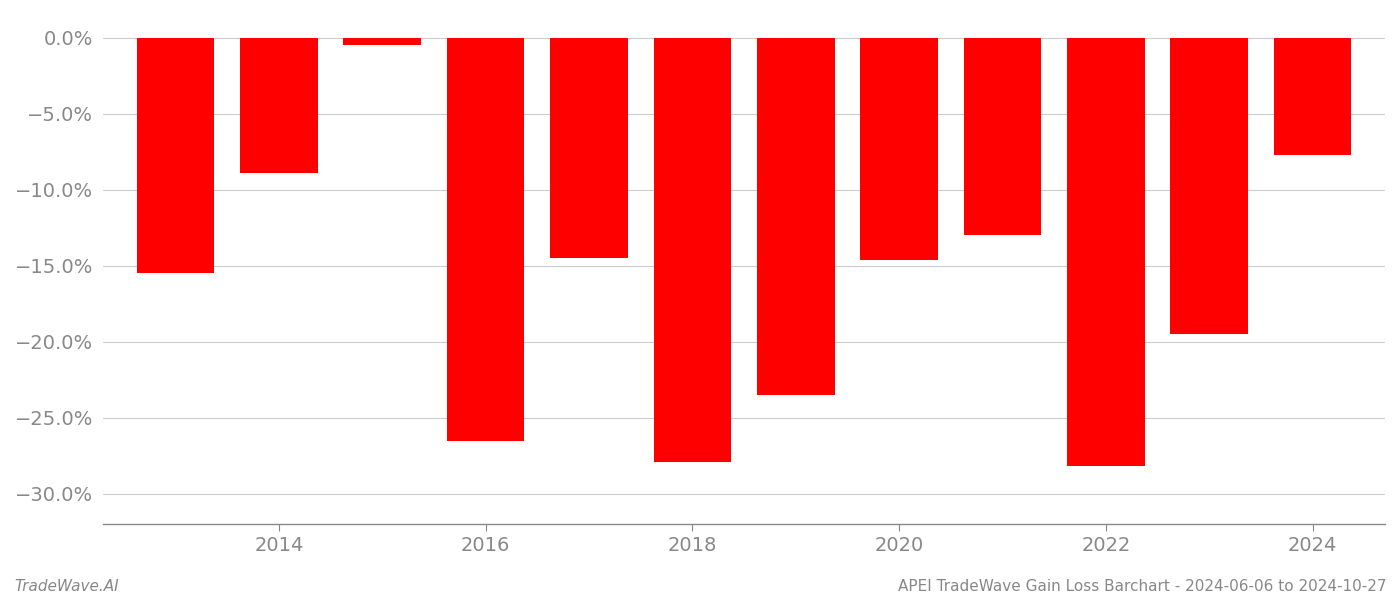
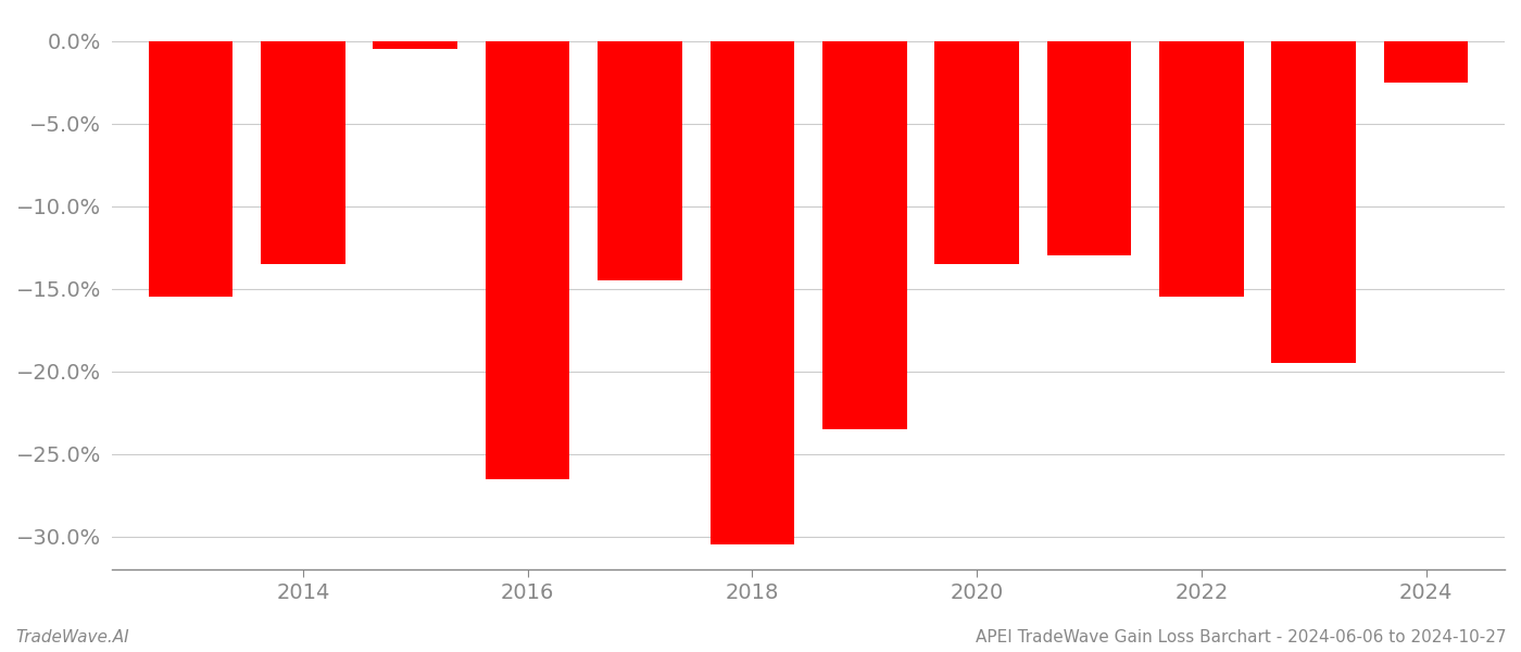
2014: -8.9% -> -13.5%
2018: -27.9% -> -30.5%
2020: -14.6% -> -13.5%
2022: -28.2% -> -15.5%
2024: -7.7% -> -2.5%
